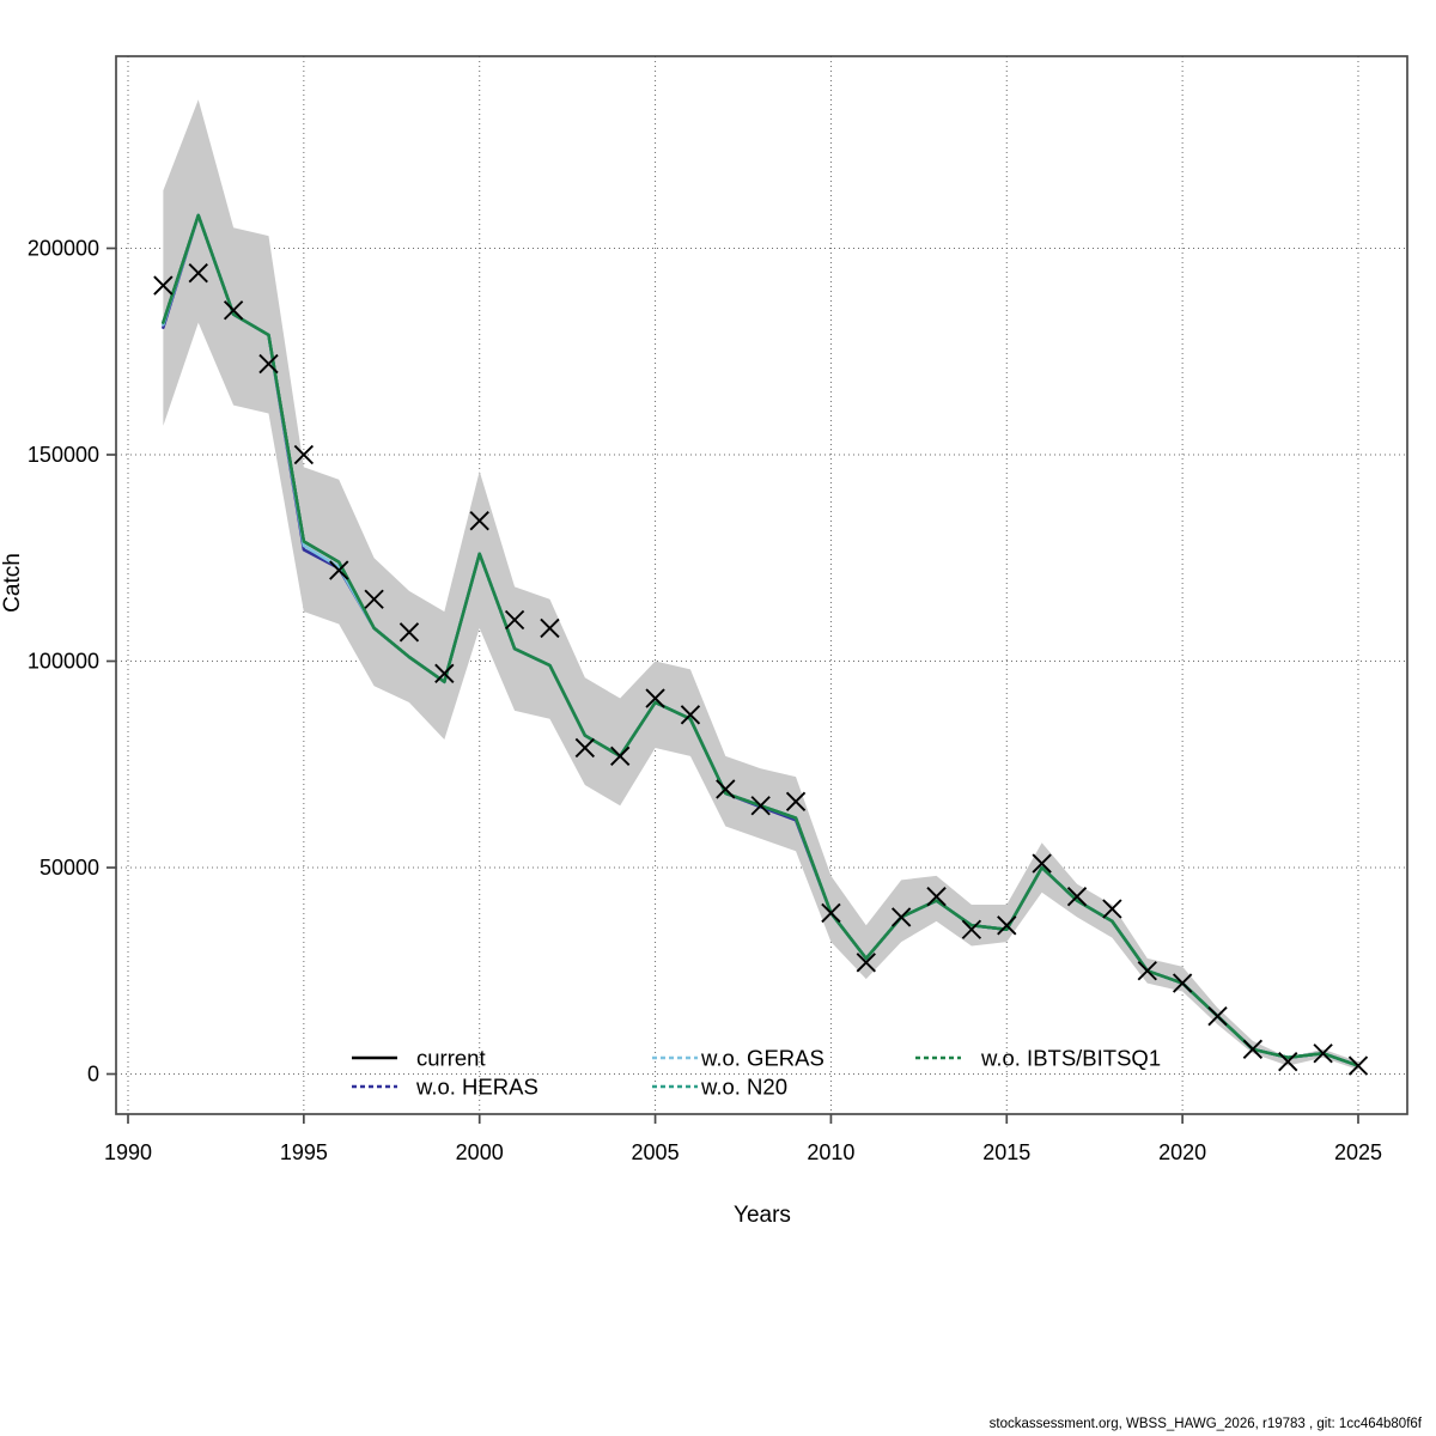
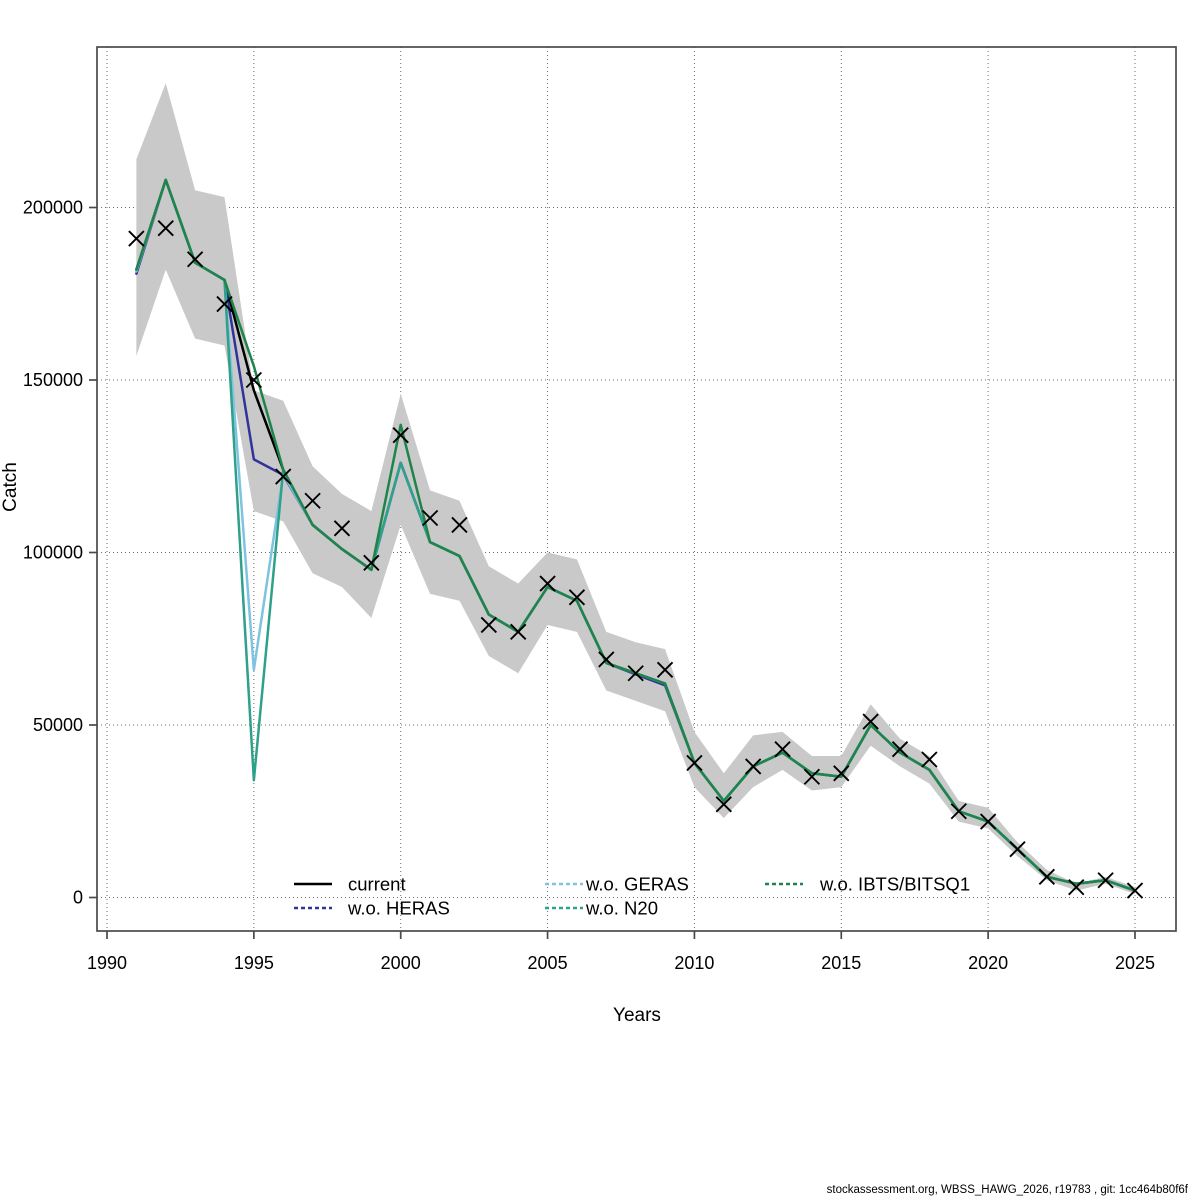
current/1995: 129000 -> 147000
w.o. GERAS/1995: 128000 -> 66000
w.o. N20/1995: 129000 -> 34000
w.o. IBTS/BITSQ1/1995: 129000 -> 154000
w.o. IBTS/BITSQ1/2000: 126000 -> 137000
